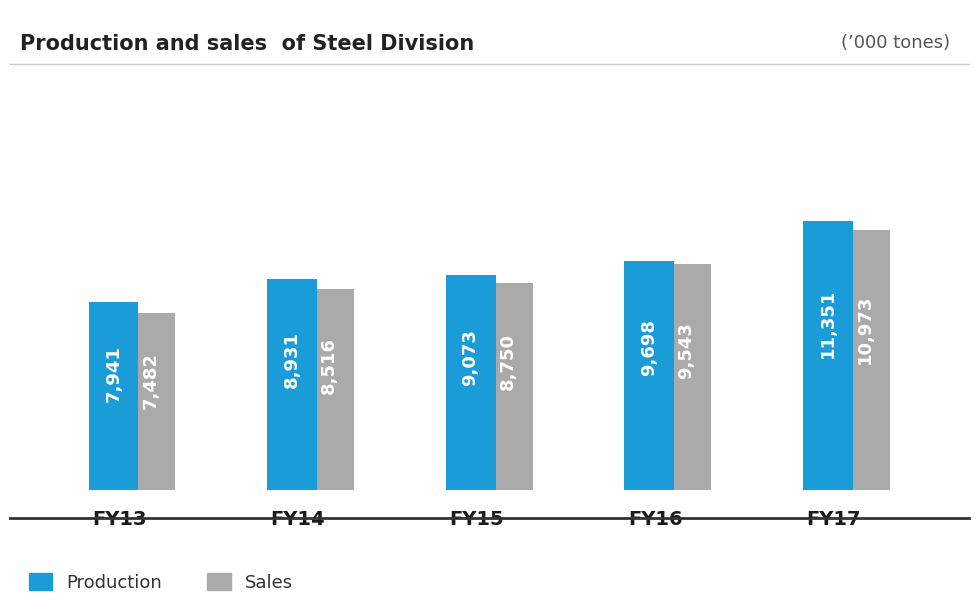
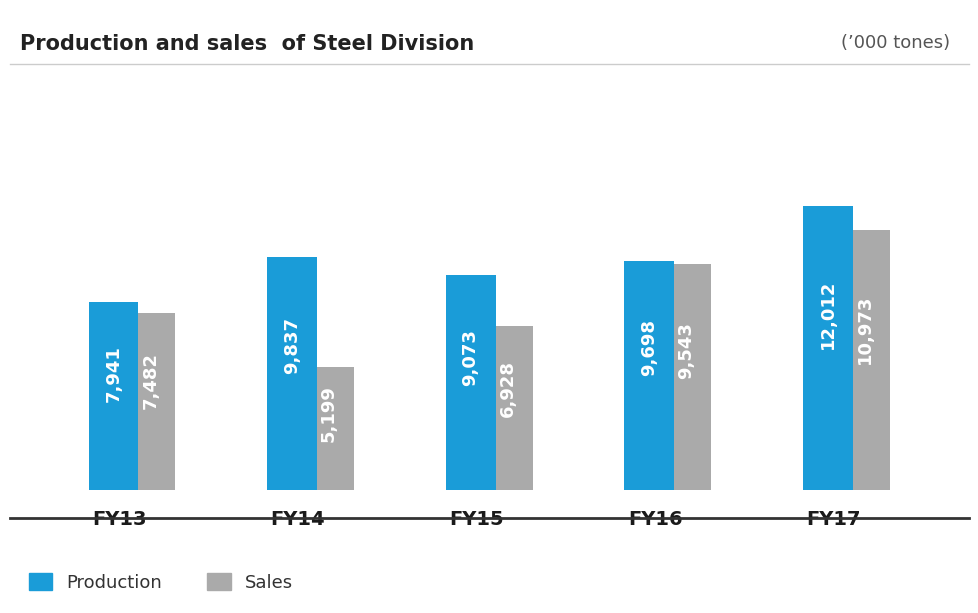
Production/FY14: 8,931 -> 9,837
Sales/FY14: 8,516 -> 5,199
Sales/FY15: 8,750 -> 6,928
Production/FY17: 11,351 -> 12,012
